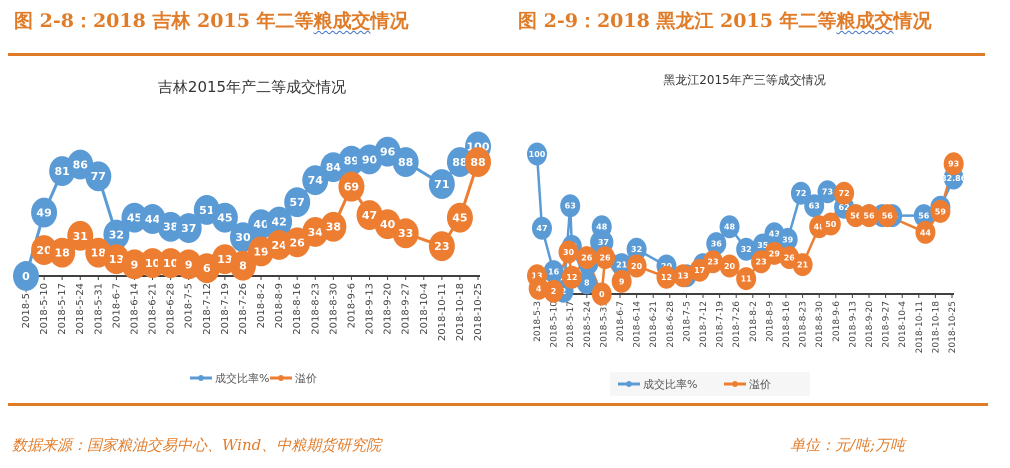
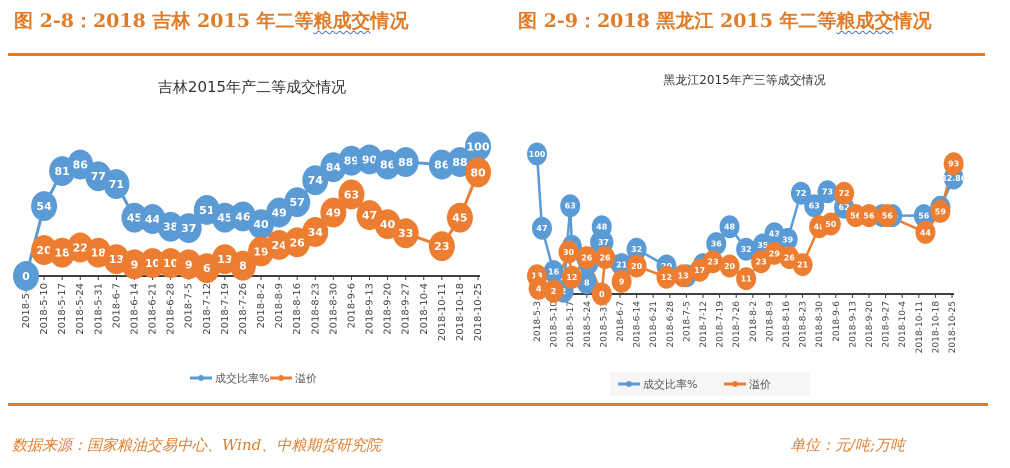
吉林2015年产二等成交情况/成交比率%/2018-5-10: 49 -> 54
吉林2015年产二等成交情况/溢价/2018-5-24: 31 -> 22
吉林2015年产二等成交情况/成交比率%/2018-6-7: 32 -> 71
吉林2015年产二等成交情况/成交比率%/2018-7-26: 30 -> 46
吉林2015年产二等成交情况/成交比率%/2018-8-9: 42 -> 49
吉林2015年产二等成交情况/溢价/2018-8-30: 38 -> 49
吉林2015年产二等成交情况/溢价/2018-9-6: 69 -> 63
吉林2015年产二等成交情况/成交比率%/2018-9-20: 96 -> 86
吉林2015年产二等成交情况/成交比率%/2018-10-11: 71 -> 86
吉林2015年产二等成交情况/溢价/2018-10-25: 88 -> 80
